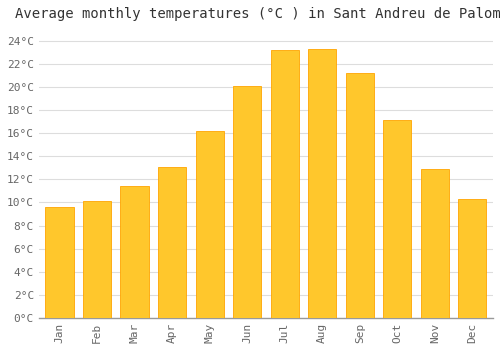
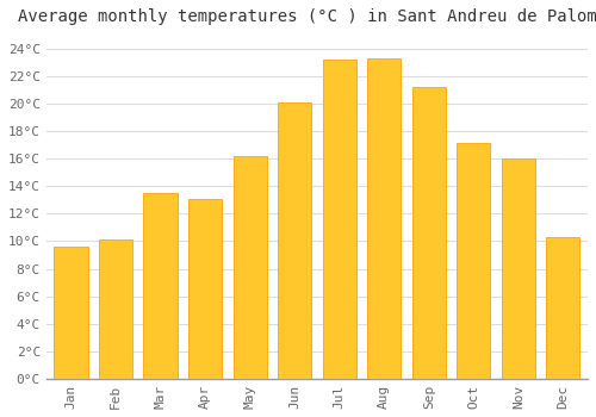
Mar: 11.4°C -> 13.5°C
Nov: 12.9°C -> 16.0°C
